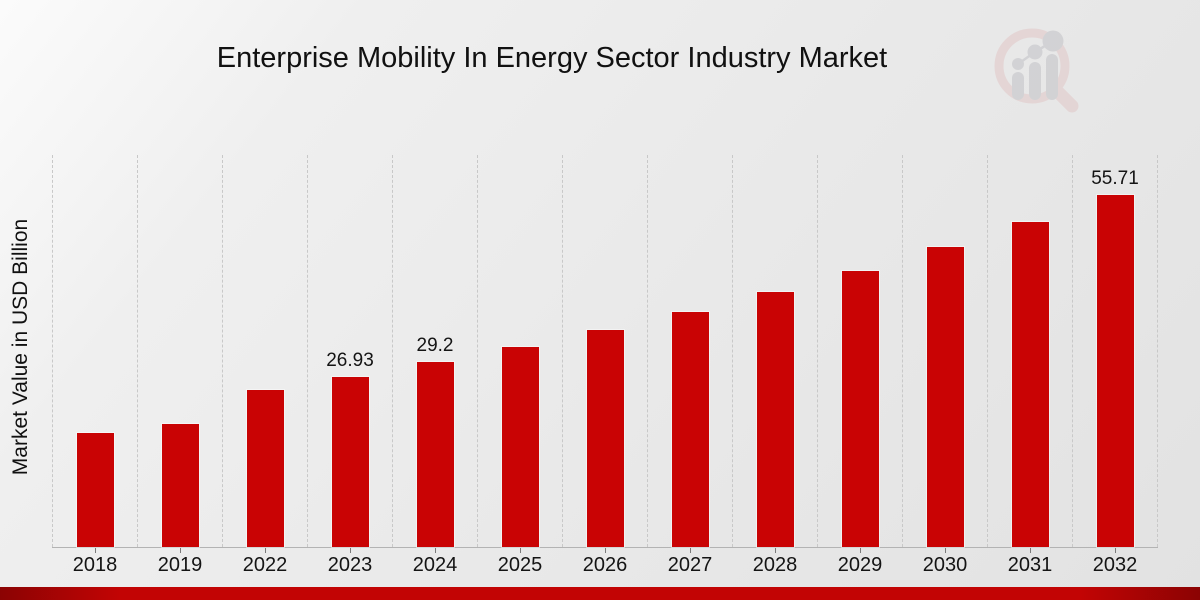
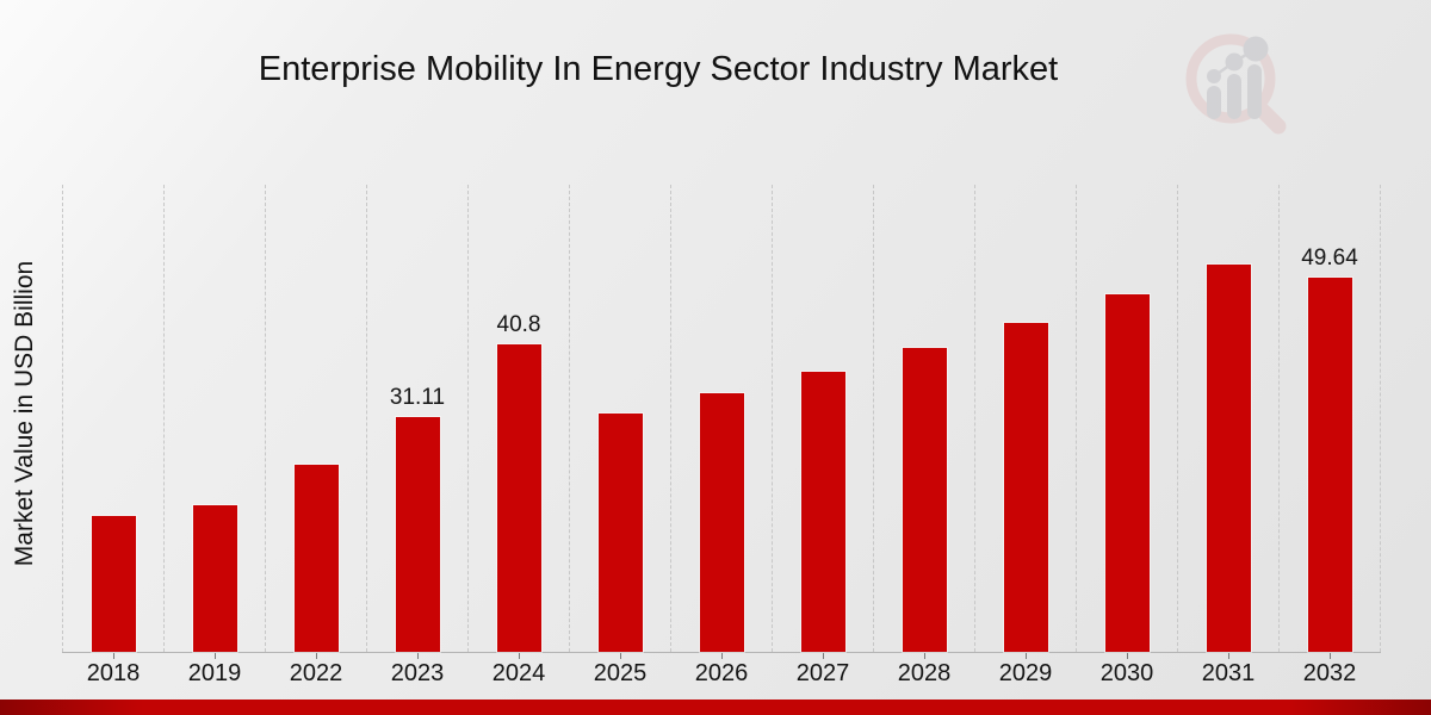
2023: 26.93 -> 31.11
2024: 29.2 -> 40.8
2032: 55.71 -> 49.64
